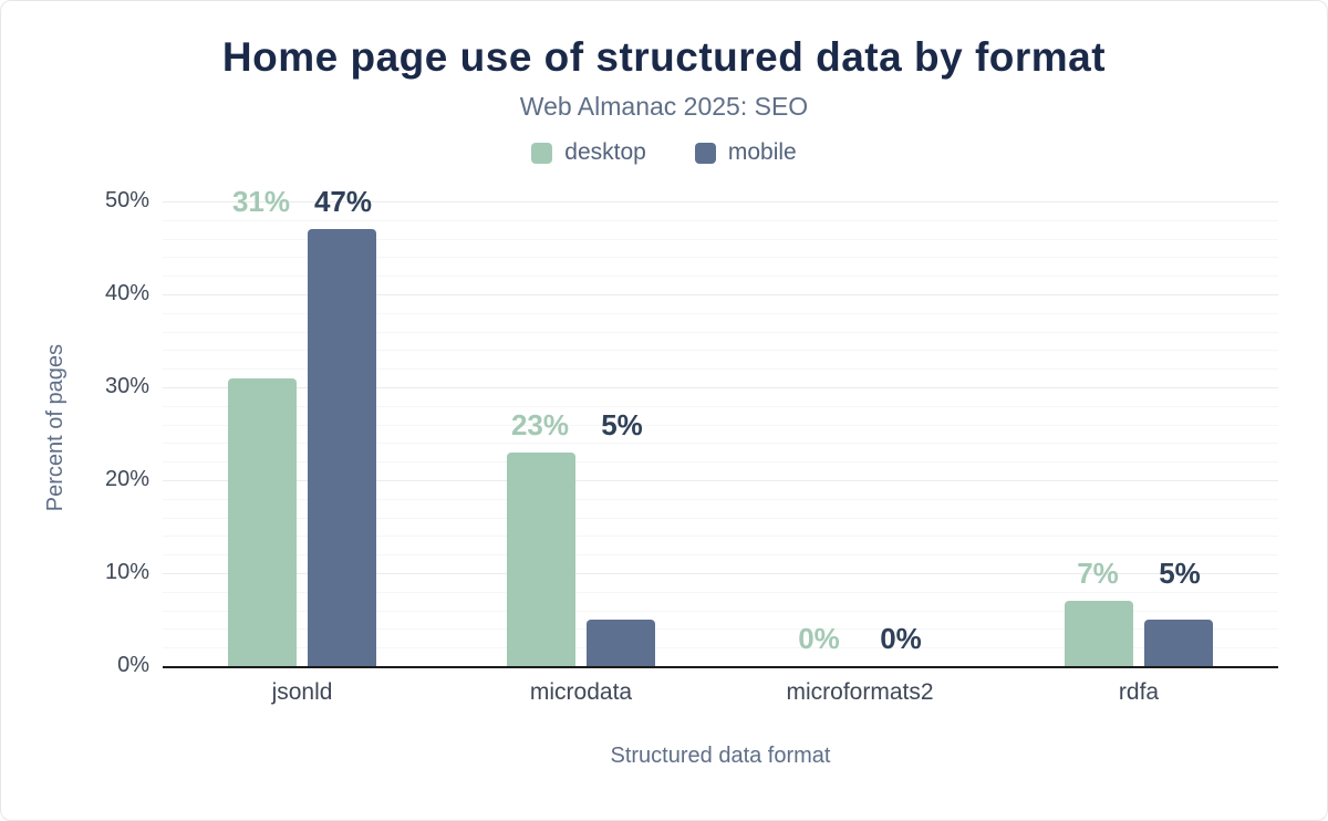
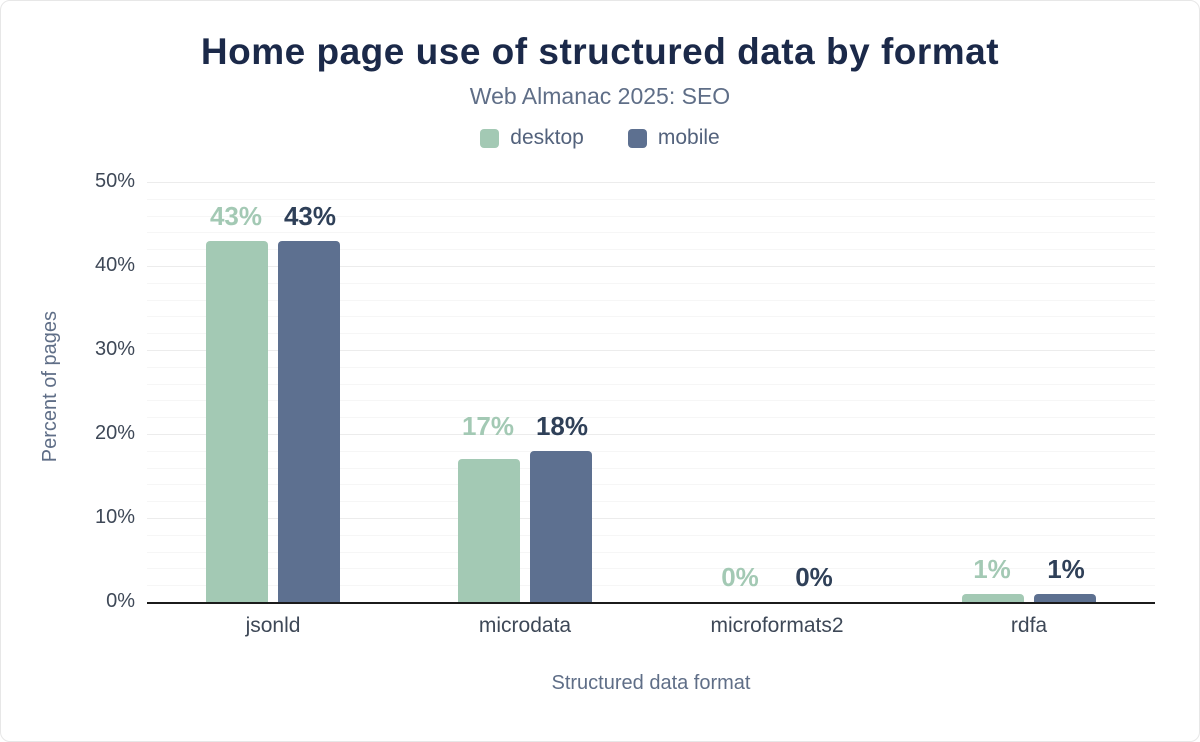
desktop/jsonld: 31% -> 43%
mobile/jsonld: 47% -> 43%
desktop/microdata: 23% -> 17%
mobile/microdata: 5% -> 18%
desktop/rdfa: 7% -> 1%
mobile/rdfa: 5% -> 1%
